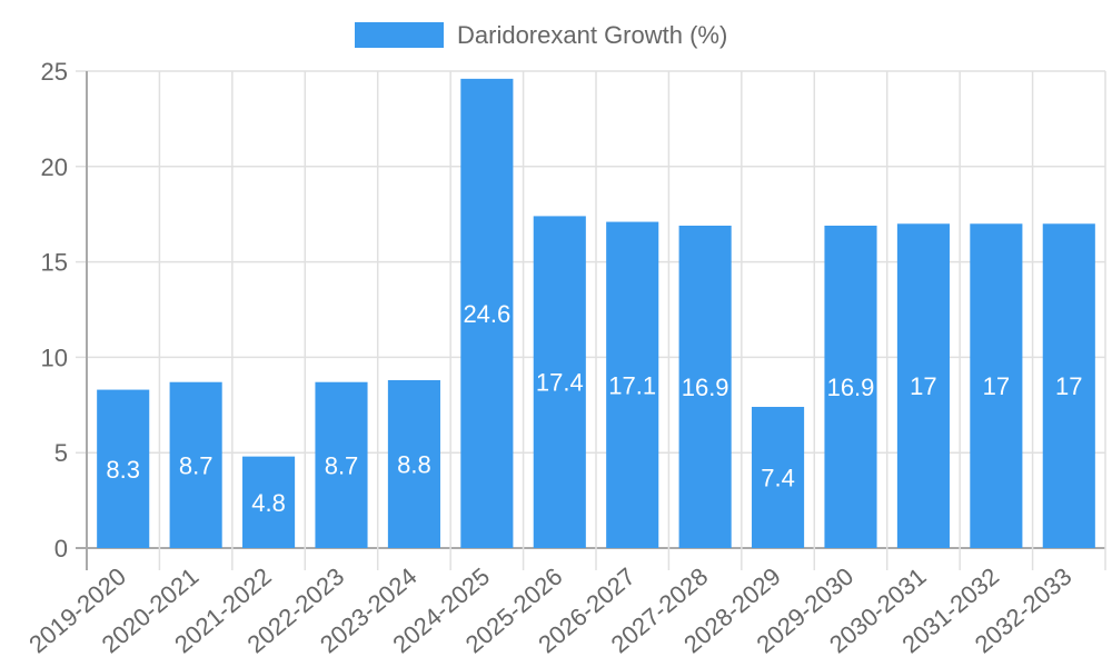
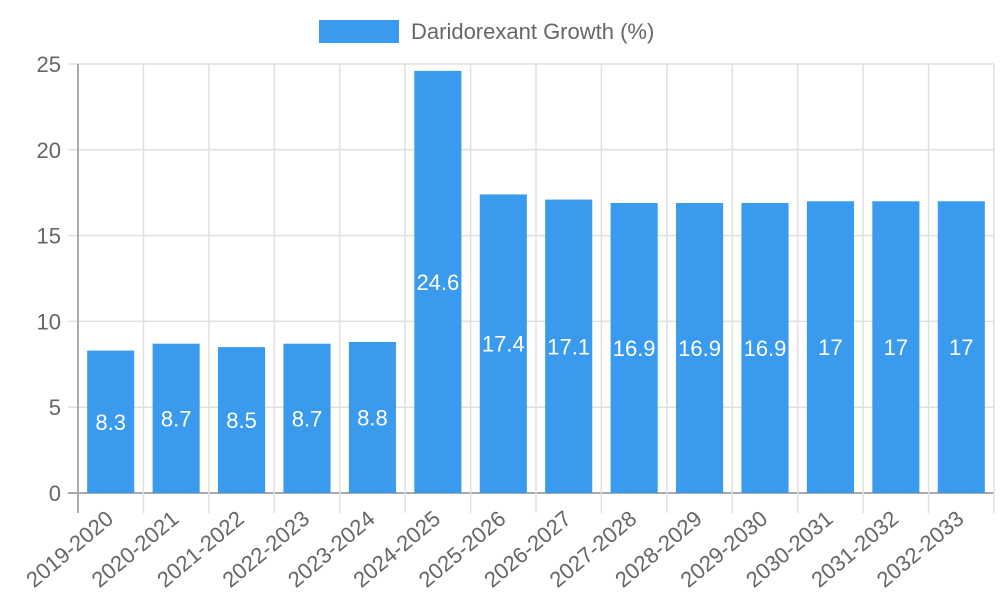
2021-2022: 4.8 -> 8.5
2028-2029: 7.4 -> 16.9
